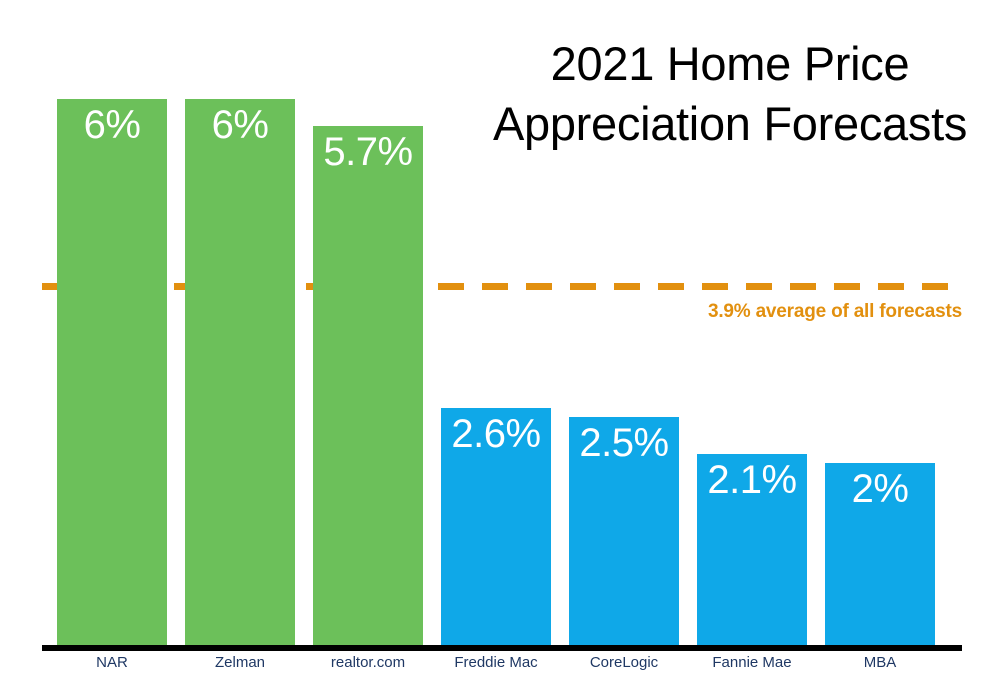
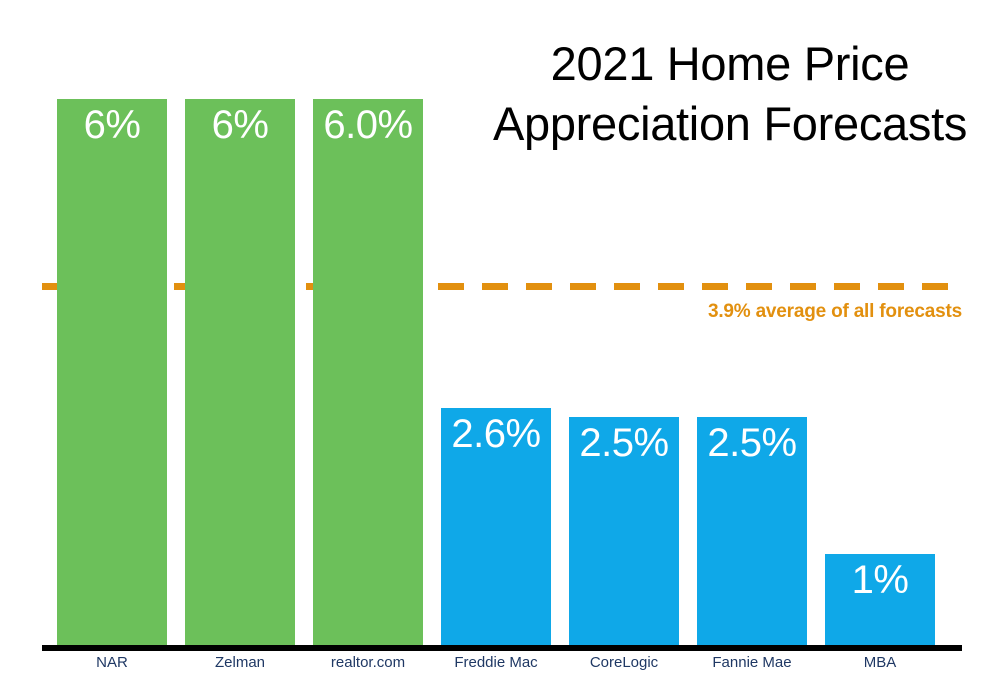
realtor.com: 5.7% -> 6.0%
Fannie Mae: 2.1% -> 2.5%
MBA: 2% -> 1%
